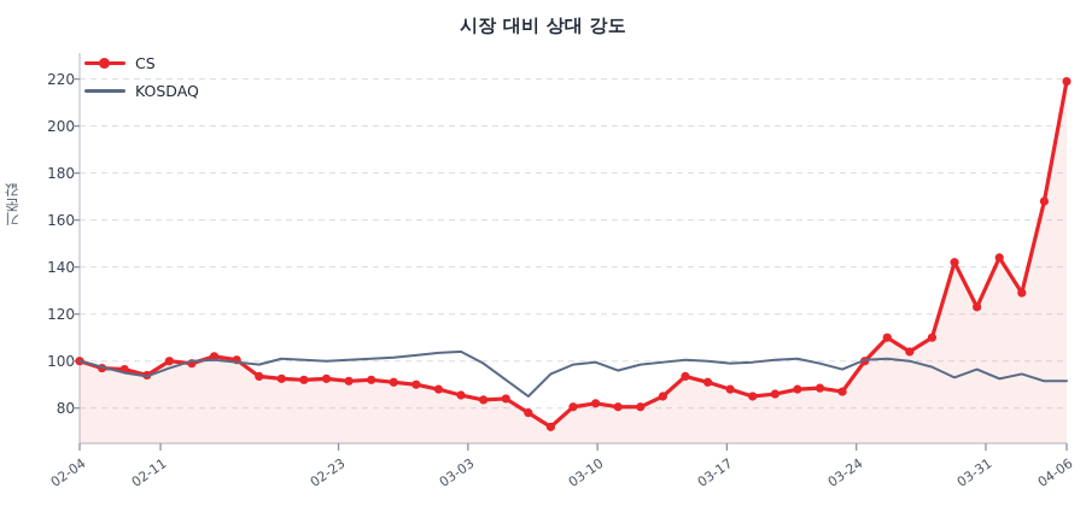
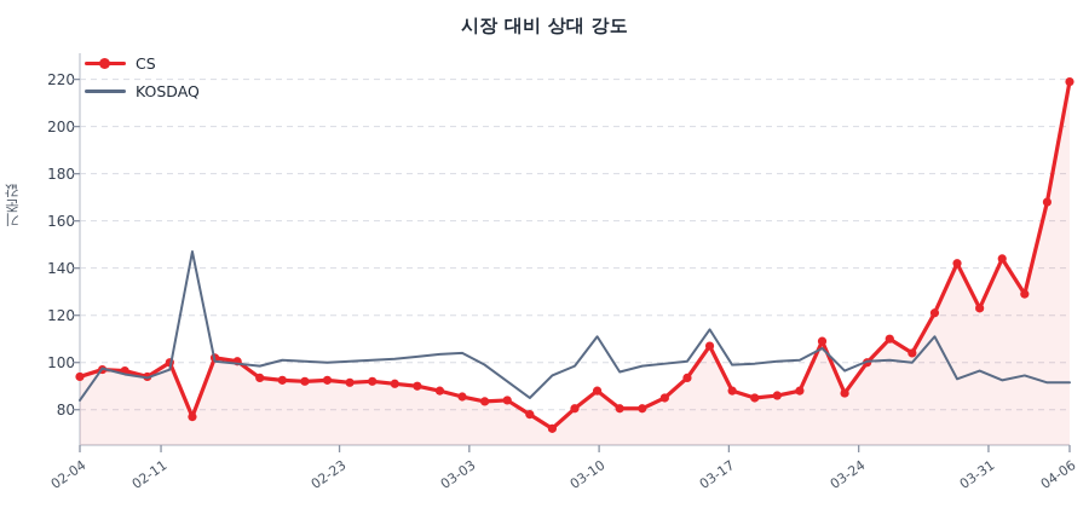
CS/02-04: 100 -> 94
KOSDAQ/02-04: 100 -> 84
CS/02-11: 99 -> 77
KOSDAQ/02-11: 100 -> 147
CS/03-10: 82 -> 88
KOSDAQ/03-10: 100 -> 111
CS/03-17: 91 -> 107
KOSDAQ/03-17: 100 -> 114
CS/03-24: 88 -> 109
KOSDAQ/03-24: 99 -> 106
CS/03-31: 110 -> 121
KOSDAQ/03-31: 98 -> 111
